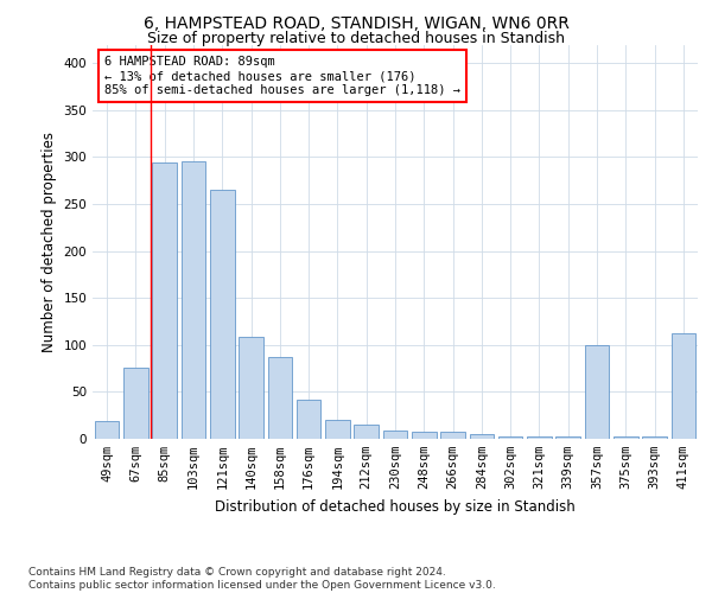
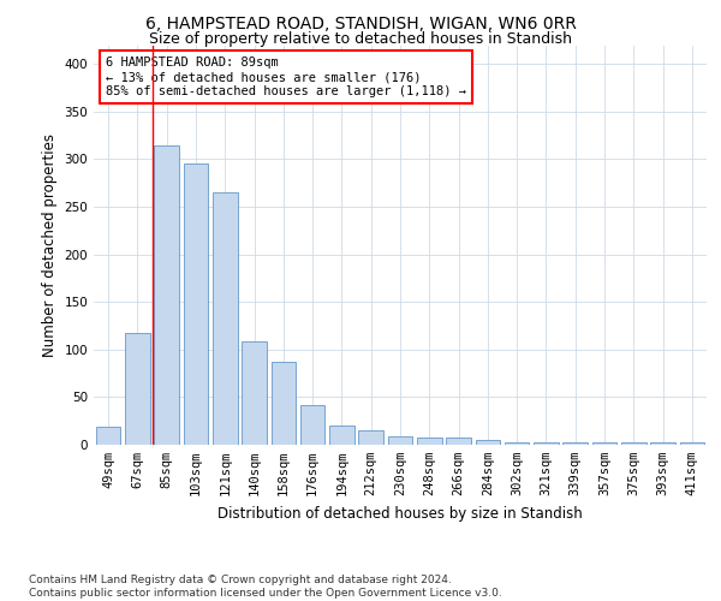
67sqm: 76 -> 118
85sqm: 294 -> 315
357sqm: 100 -> 2
411sqm: 112 -> 3
